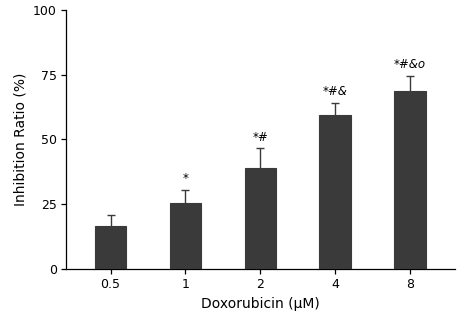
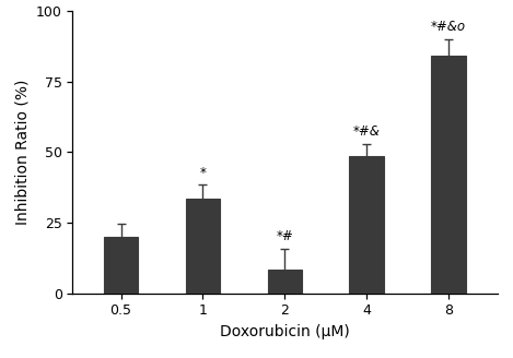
0.5: 16.5 -> 20.0
1: 25.5 -> 33.5
2: 39.0 -> 8.5
4: 59.5 -> 48.5
8: 68.5 -> 84.0
